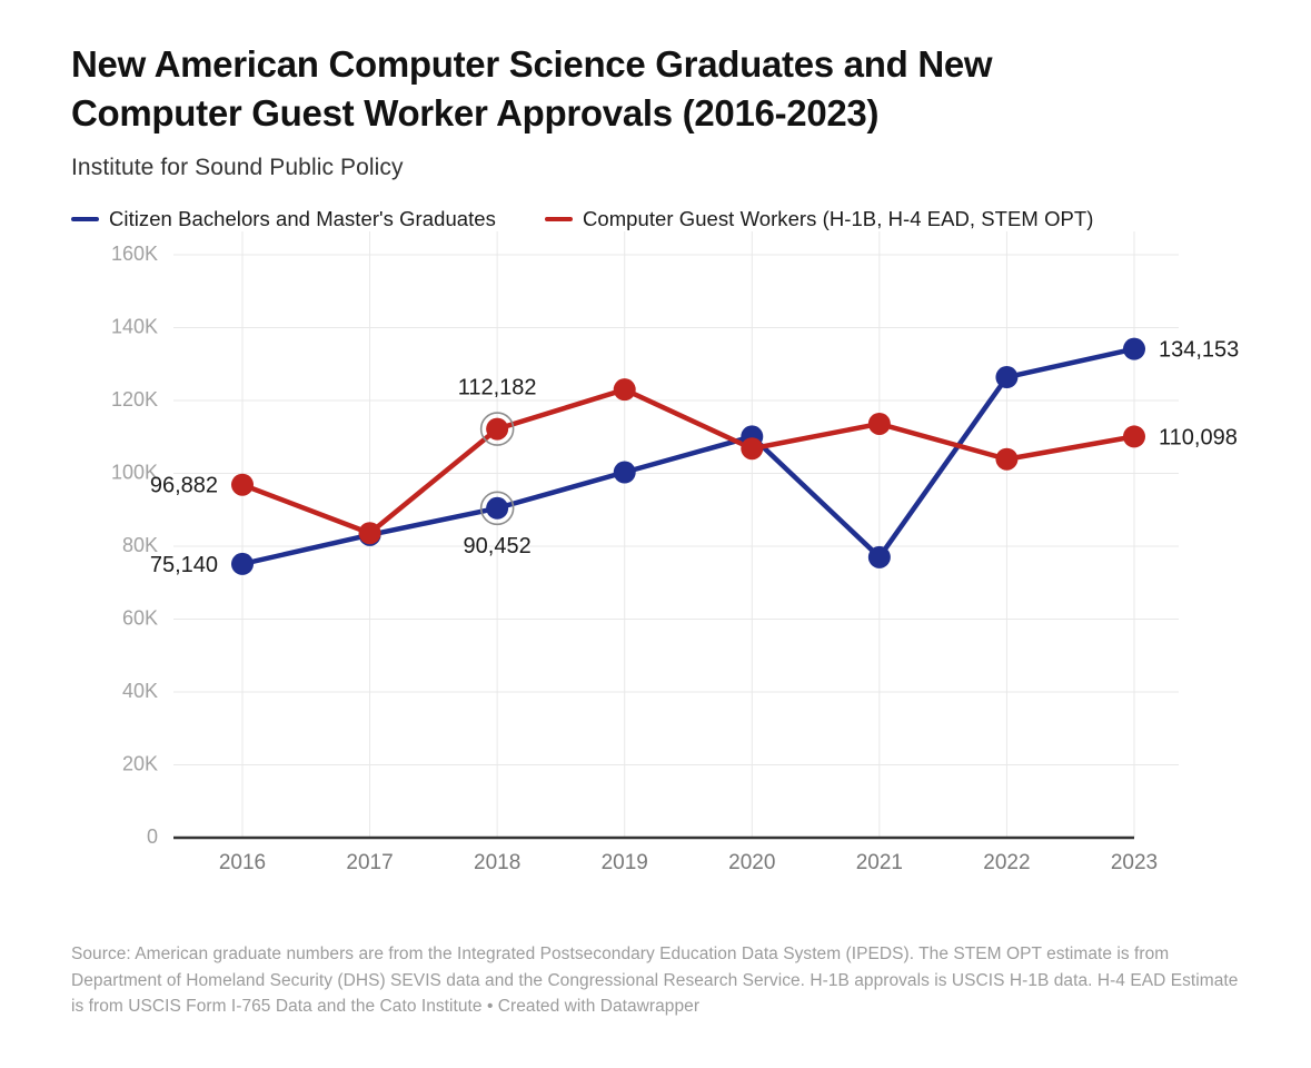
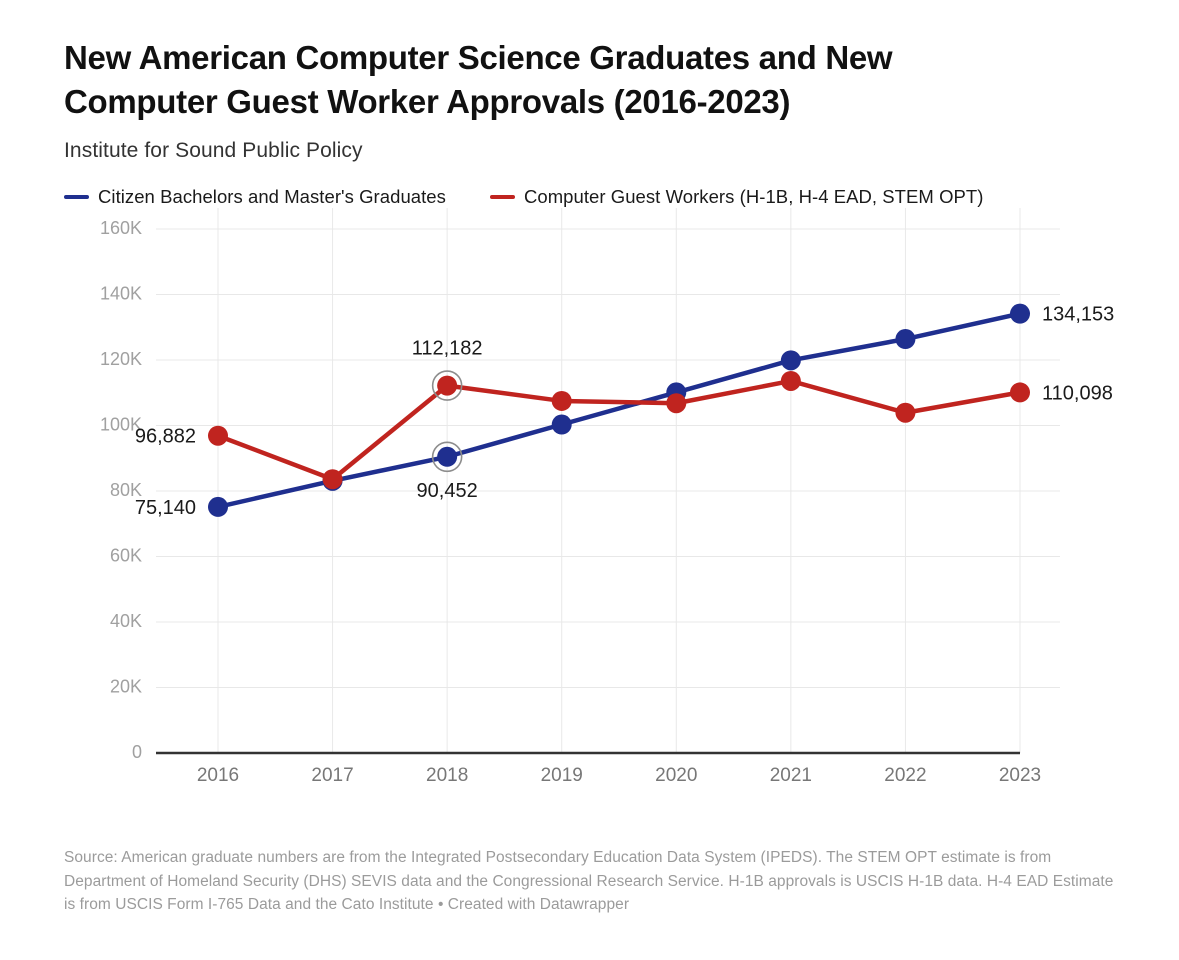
Computer Guest Workers (H-1B, H-4 EAD, STEM OPT)/2019: 123K -> 108K
Citizen Bachelors and Master's Graduates/2021: 77K -> 120K
